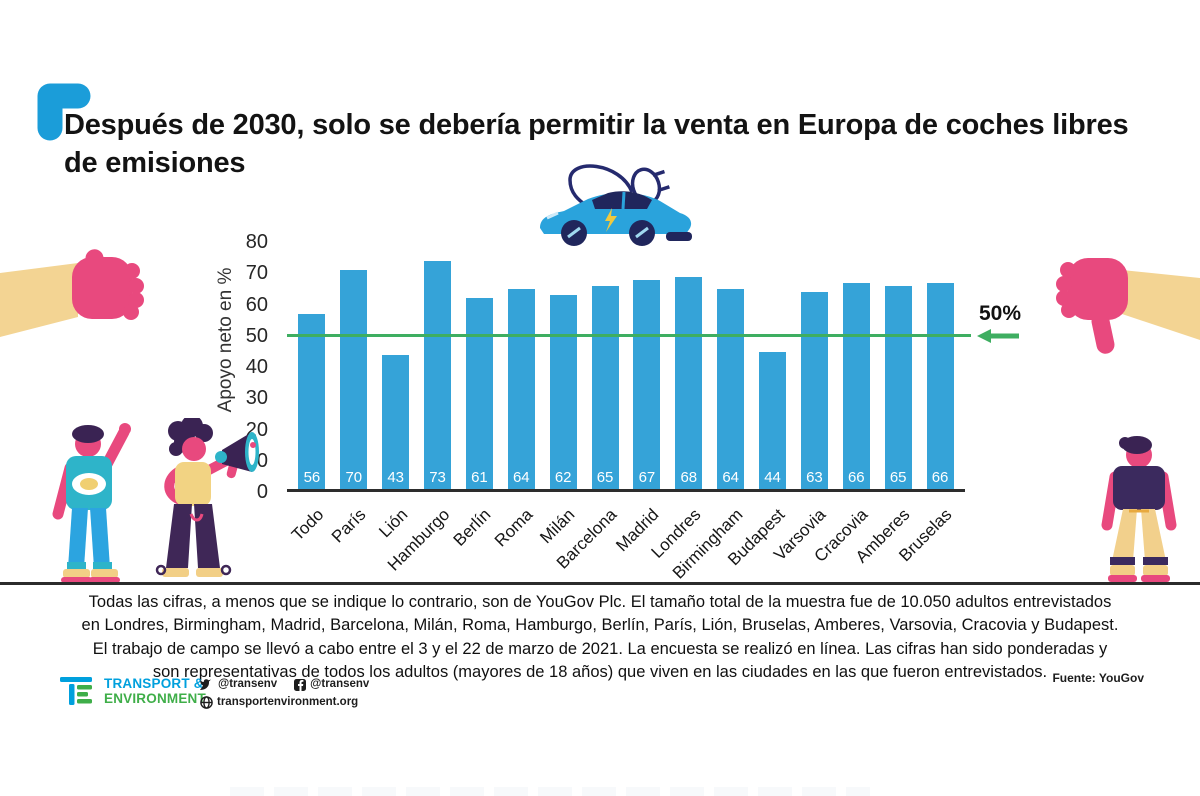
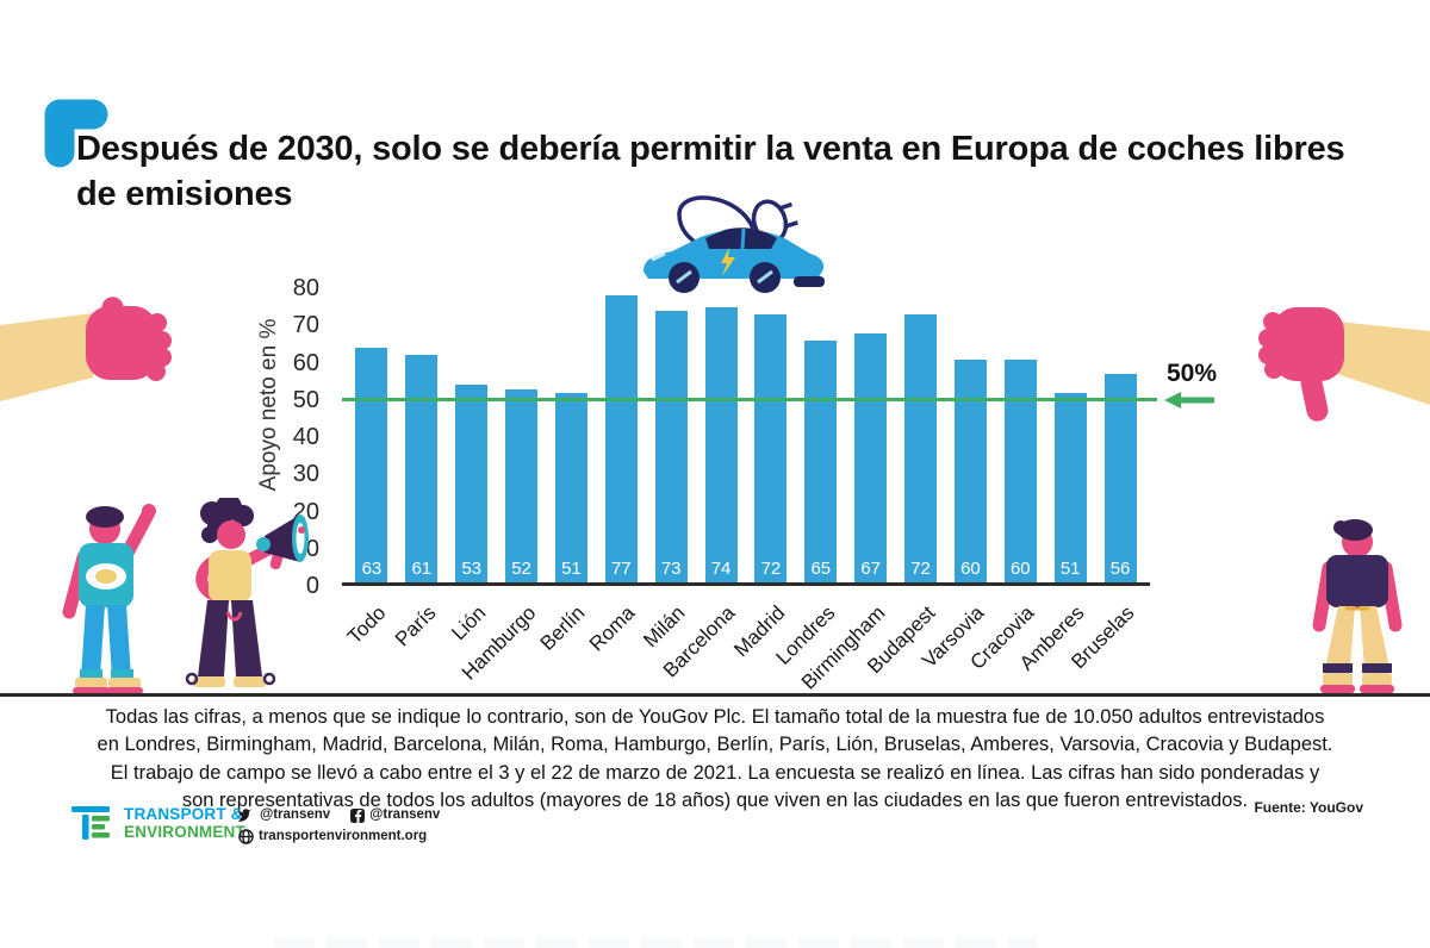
Todo: 56 -> 63
París: 70 -> 61
Lión: 43 -> 53
Hamburgo: 73 -> 52
Berlín: 61 -> 51
Roma: 64 -> 77
Milán: 62 -> 73
Barcelona: 65 -> 74
Madrid: 67 -> 72
Londres: 68 -> 65
Birmingham: 64 -> 67
Budapest: 44 -> 72
Varsovia: 63 -> 60
Cracovia: 66 -> 60
Amberes: 65 -> 51
Bruselas: 66 -> 56
